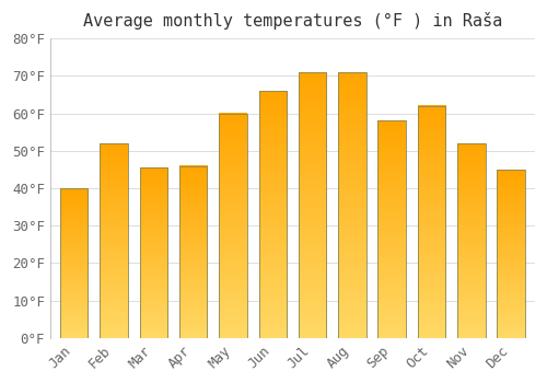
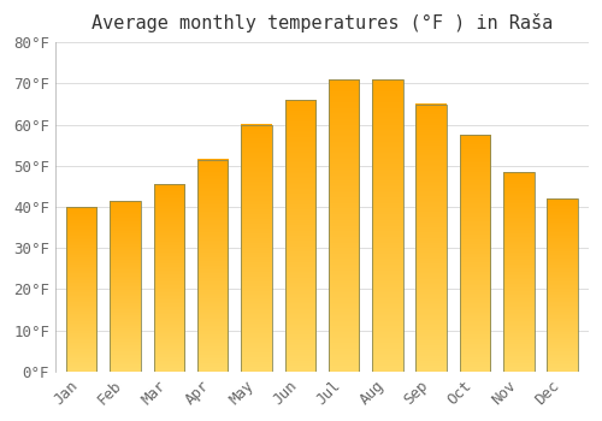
Feb: 52.0°F -> 41.5°F
Apr: 46.0°F -> 51.5°F
Sep: 58.0°F -> 65.0°F
Oct: 62.0°F -> 57.5°F
Nov: 52.0°F -> 48.5°F
Dec: 45.0°F -> 42.0°F
